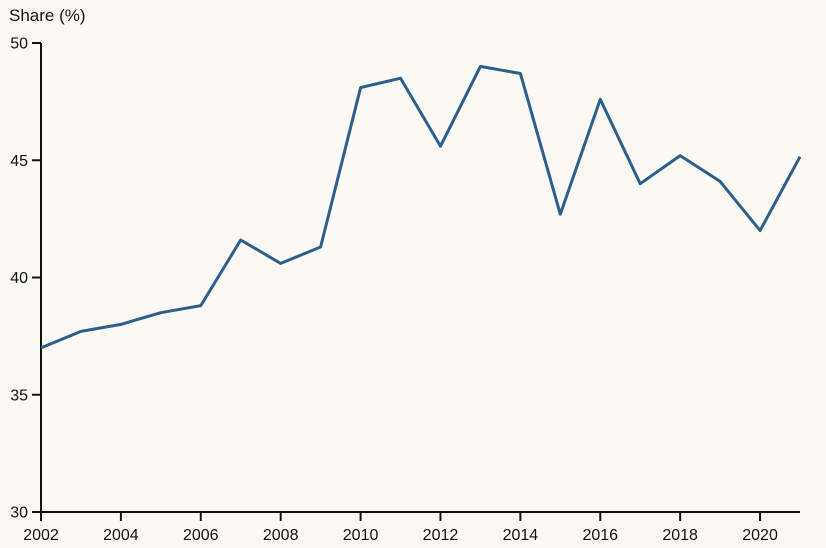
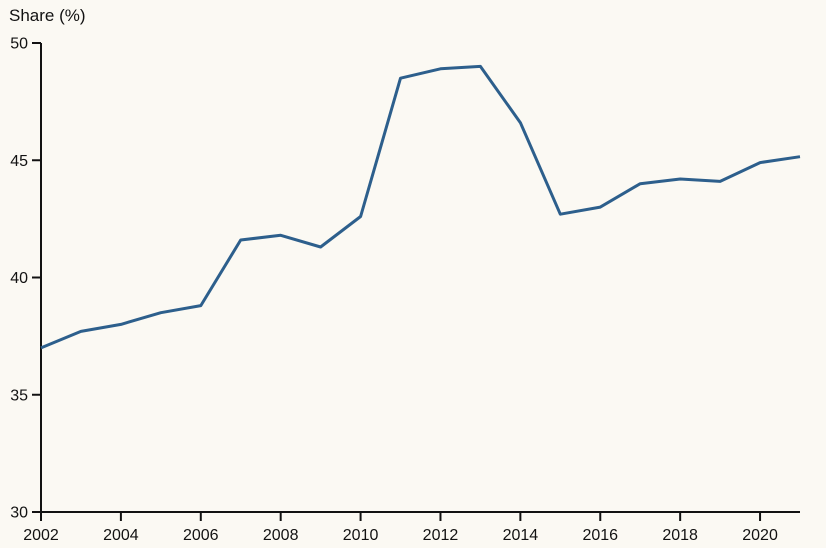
2008: 40.6 -> 41.8
2010: 48.1 -> 42.6
2012: 45.6 -> 48.9
2014: 48.7 -> 46.6
2016: 47.6 -> 43.0
2018: 45.2 -> 44.2
2020: 42.0 -> 44.9
